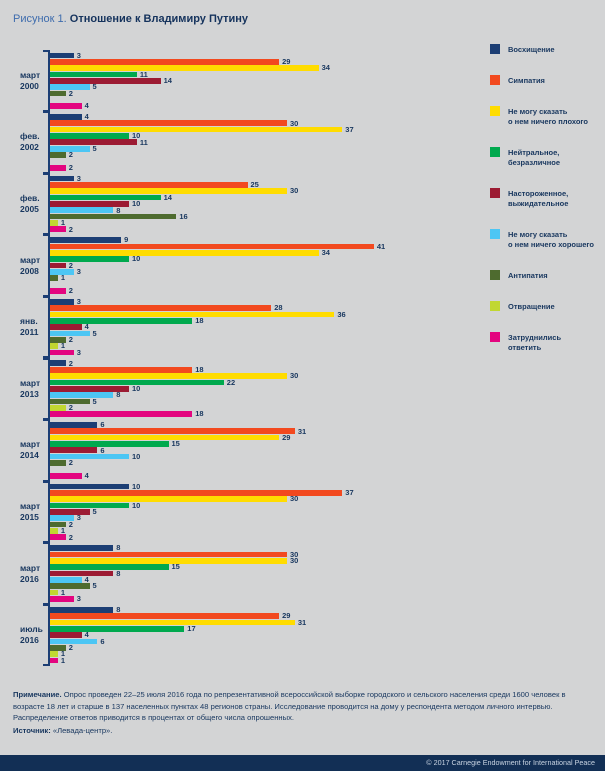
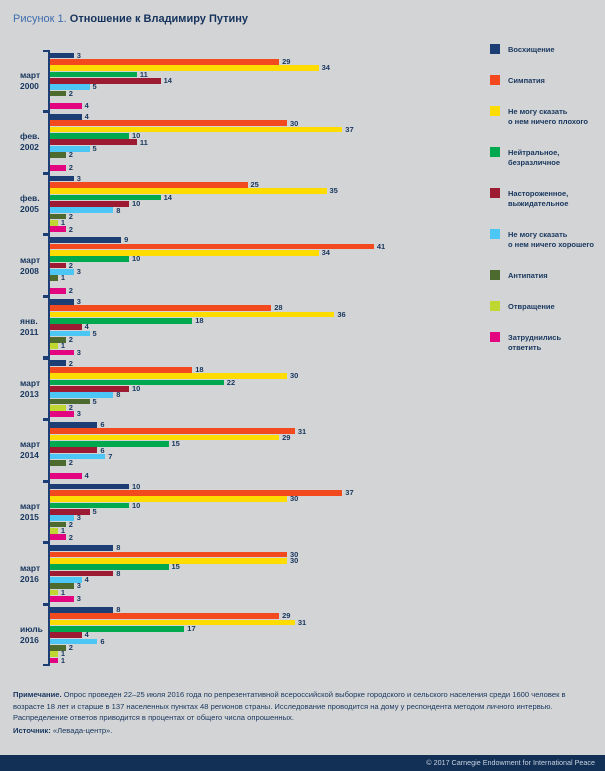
Не могу сказать о нем ничего плохого/фев. 2005: 30 -> 35
Антипатия/фев. 2005: 16 -> 2
Затруднились ответить/март 2013: 18 -> 3
Не могу сказать о нем ничего хорошего/март 2014: 10 -> 7
Антипатия/март 2016: 5 -> 3
